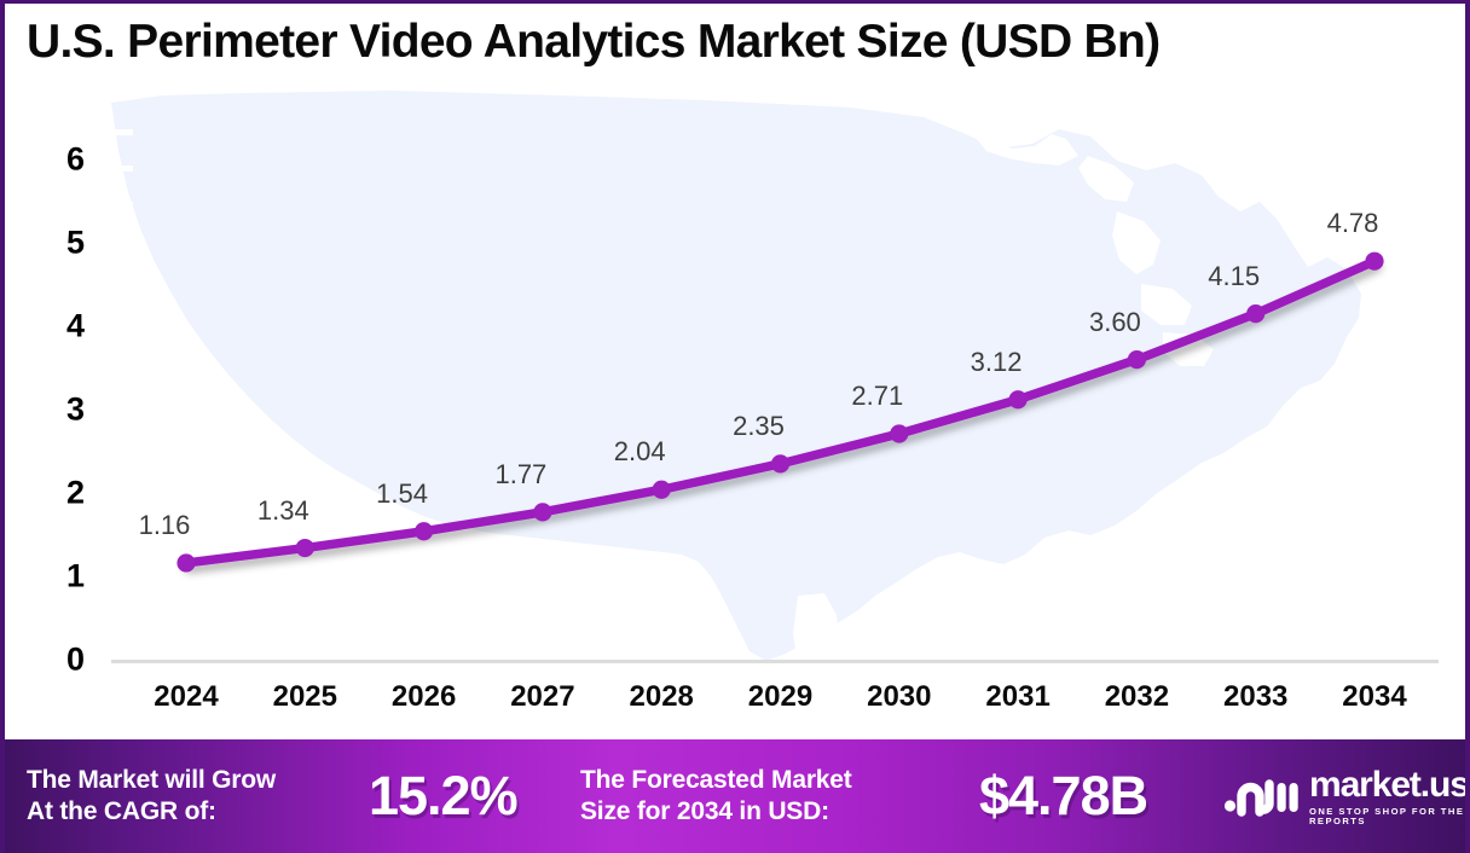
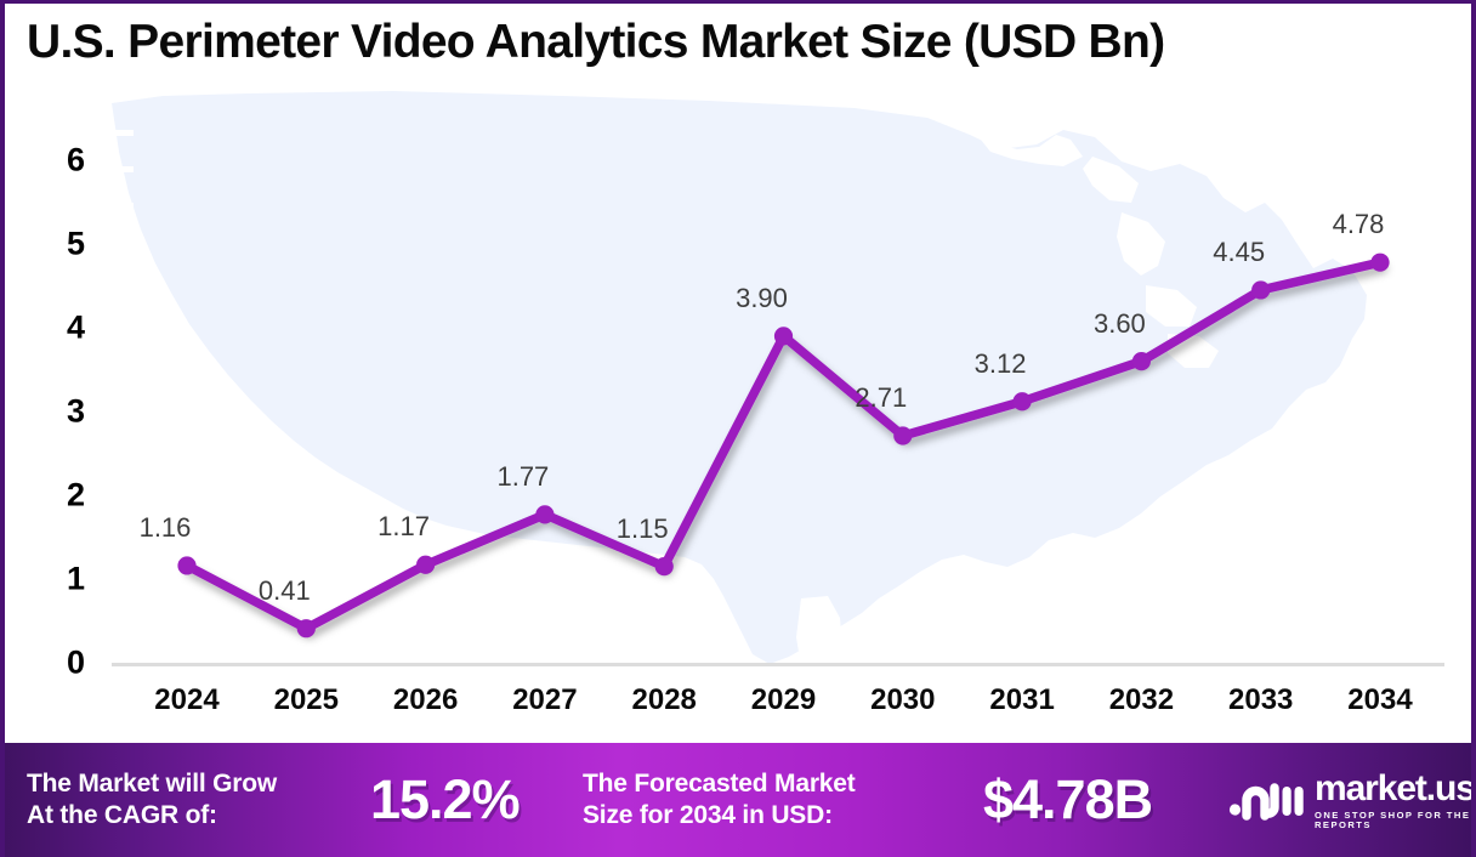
2025: 1.34 -> 0.41
2026: 1.54 -> 1.17
2028: 2.04 -> 1.15
2029: 2.35 -> 3.90
2033: 4.15 -> 4.45
